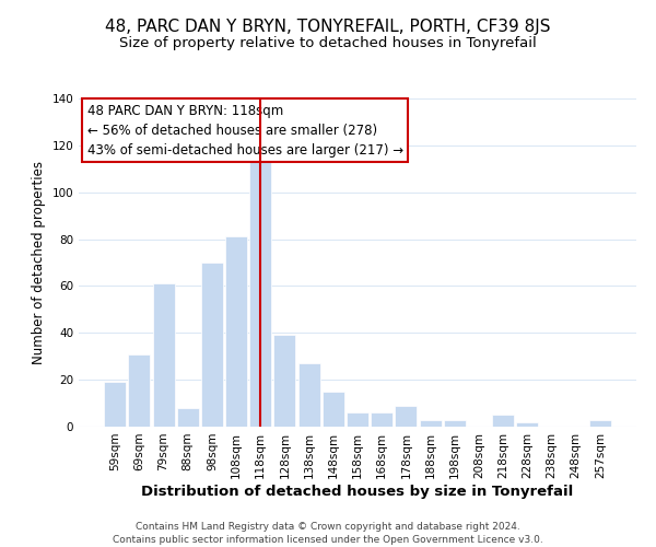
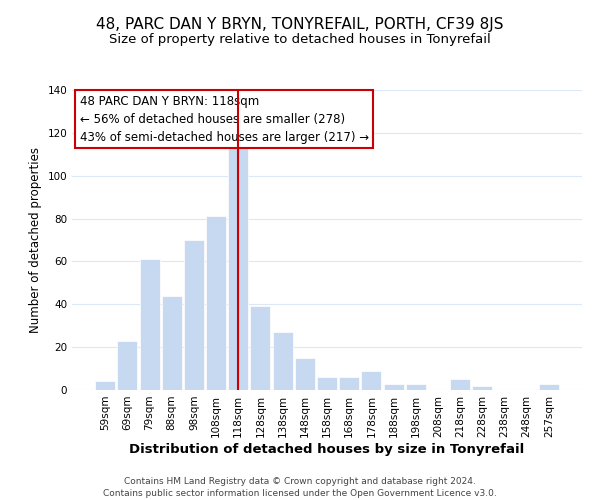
59sqm: 19 -> 4
69sqm: 31 -> 23
88sqm: 8 -> 44
